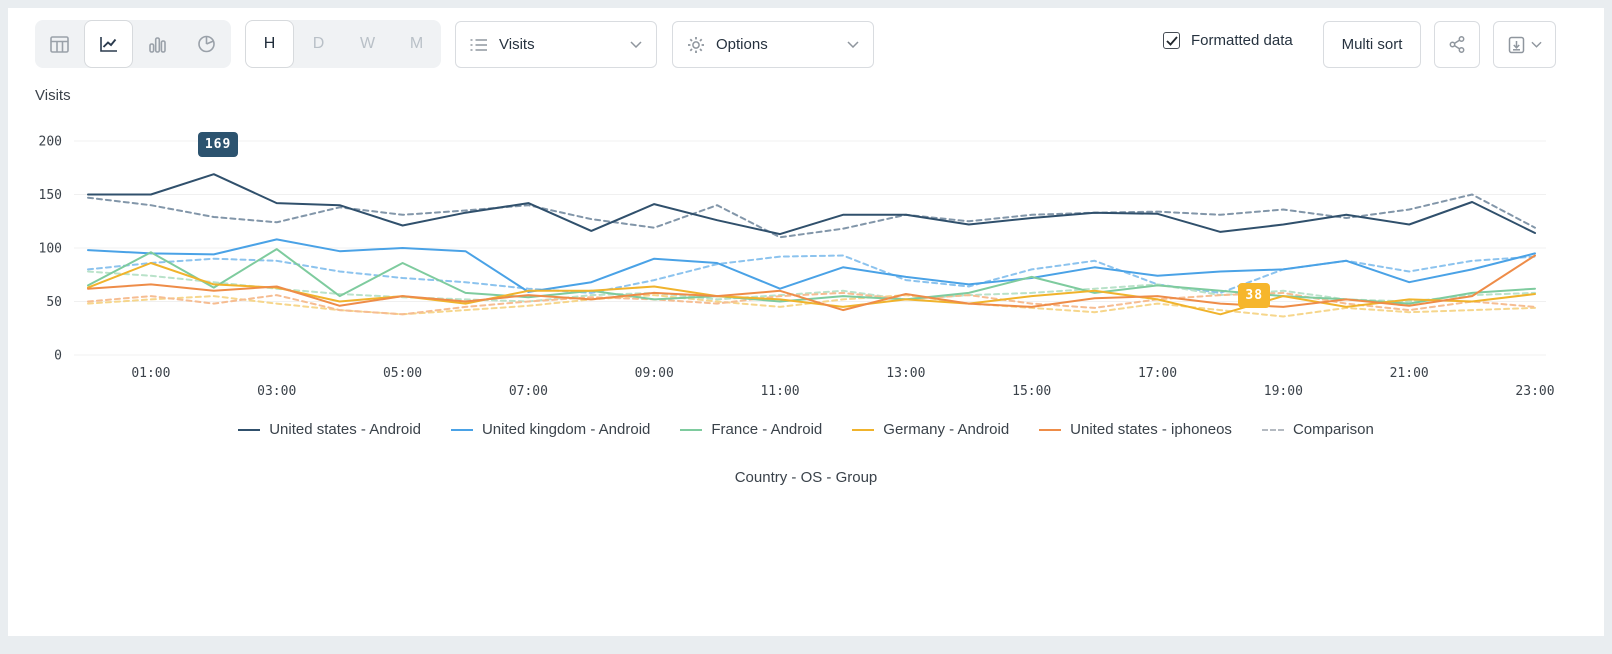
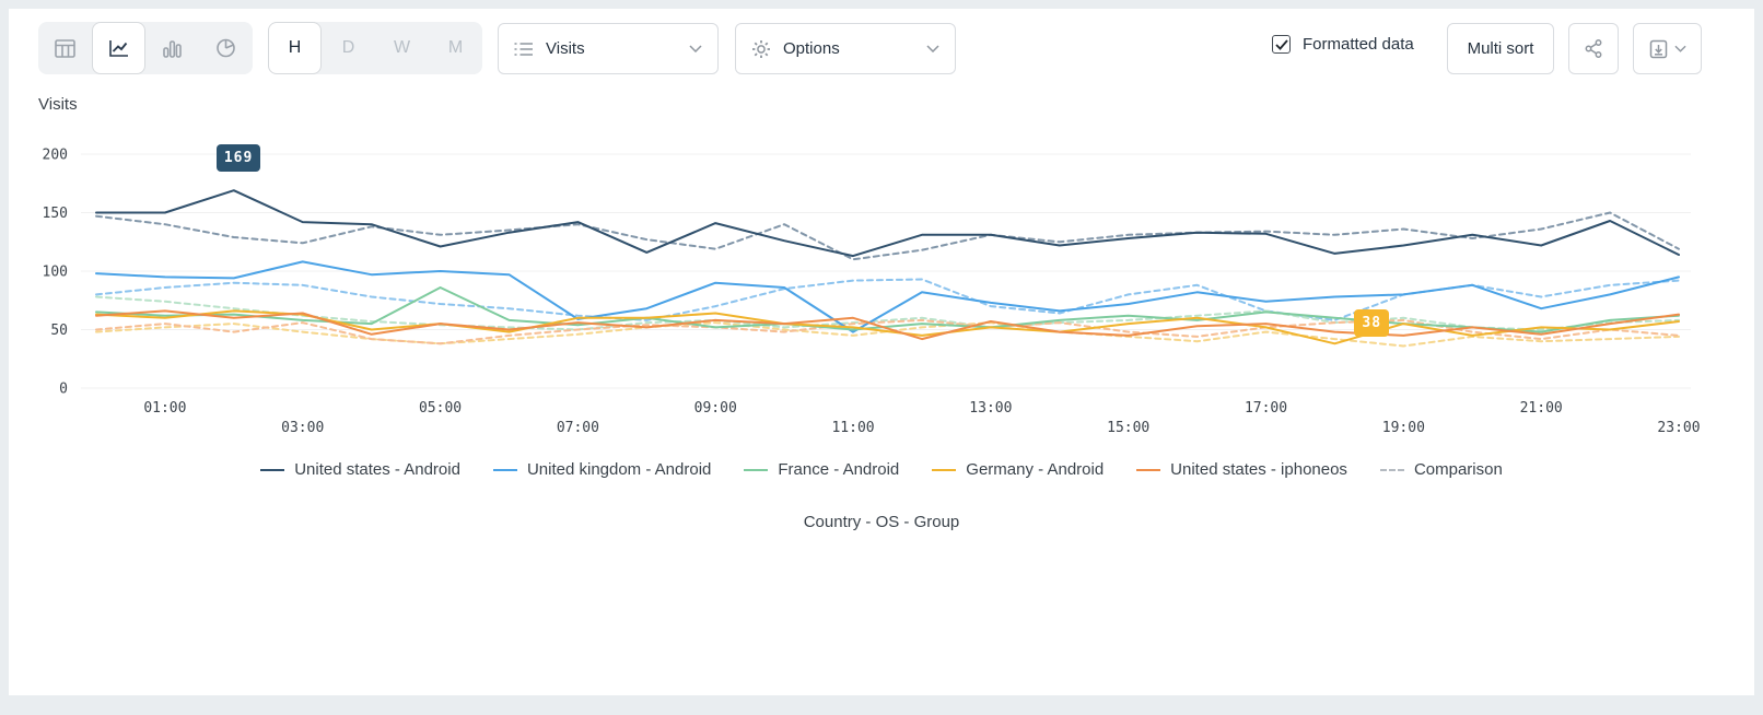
France - Android/01:00: 96 -> 62
Germany - Android/01:00: 86 -> 60
France - Android/03:00: 99 -> 58
United kingdom - Android/11:00: 62 -> 48
France - Android/15:00: 73 -> 62
United states - iphoneos/23:00: 93 -> 63
